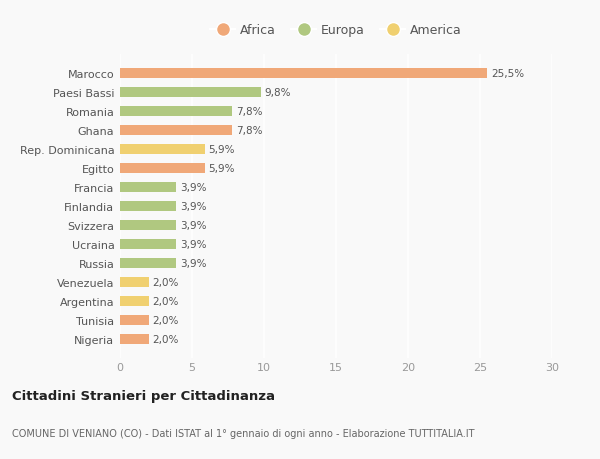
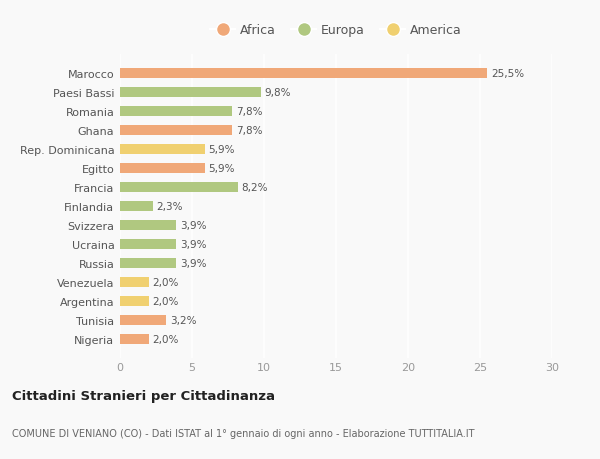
Francia: 3,9% -> 8,2%
Finlandia: 3,9% -> 2,3%
Tunisia: 2,0% -> 3,2%
